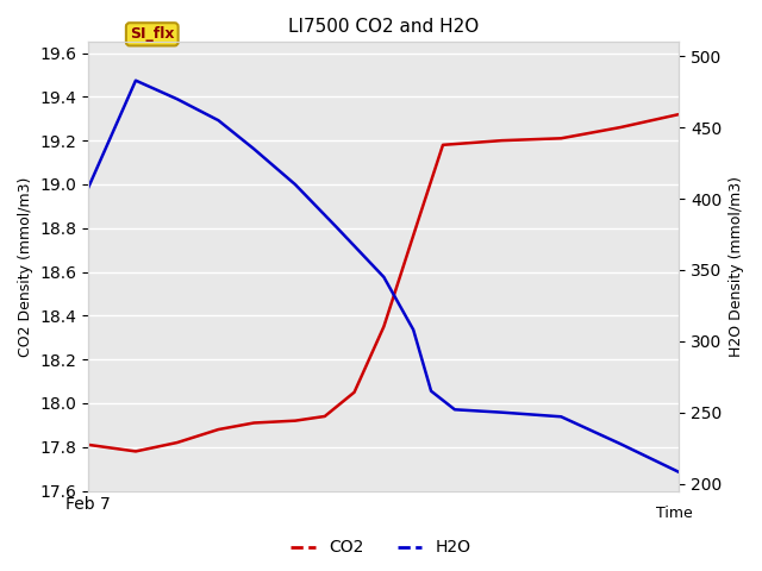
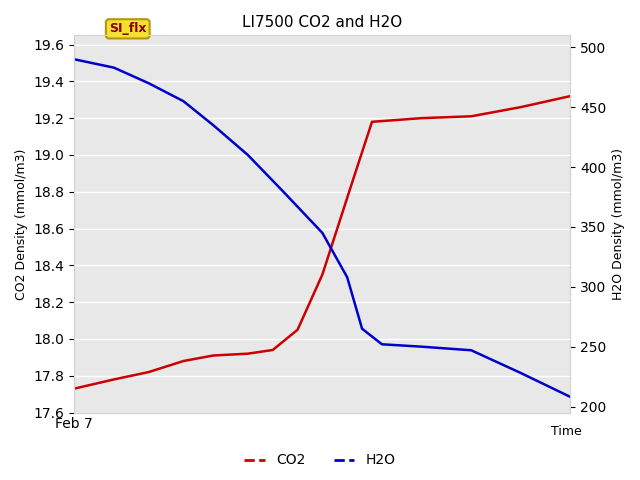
CO2/Feb 7: 17.81 -> 17.73
H2O/Feb 7: 408 -> 490
